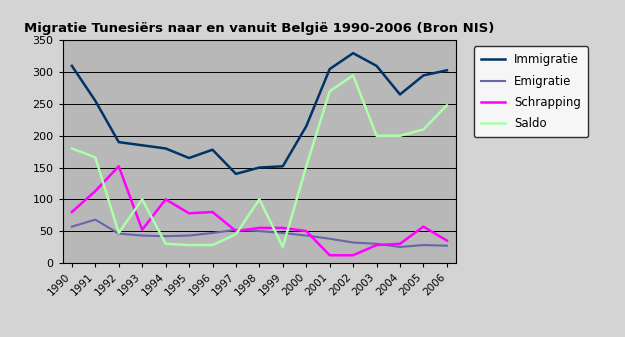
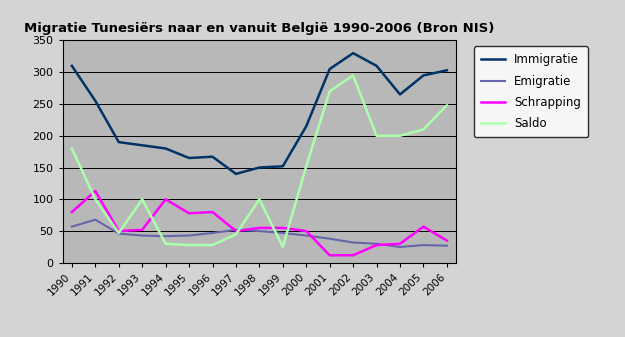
Saldo/1991: 166 -> 100
Schrapping/1992: 152 -> 50
Immigratie/1996: 178 -> 167
